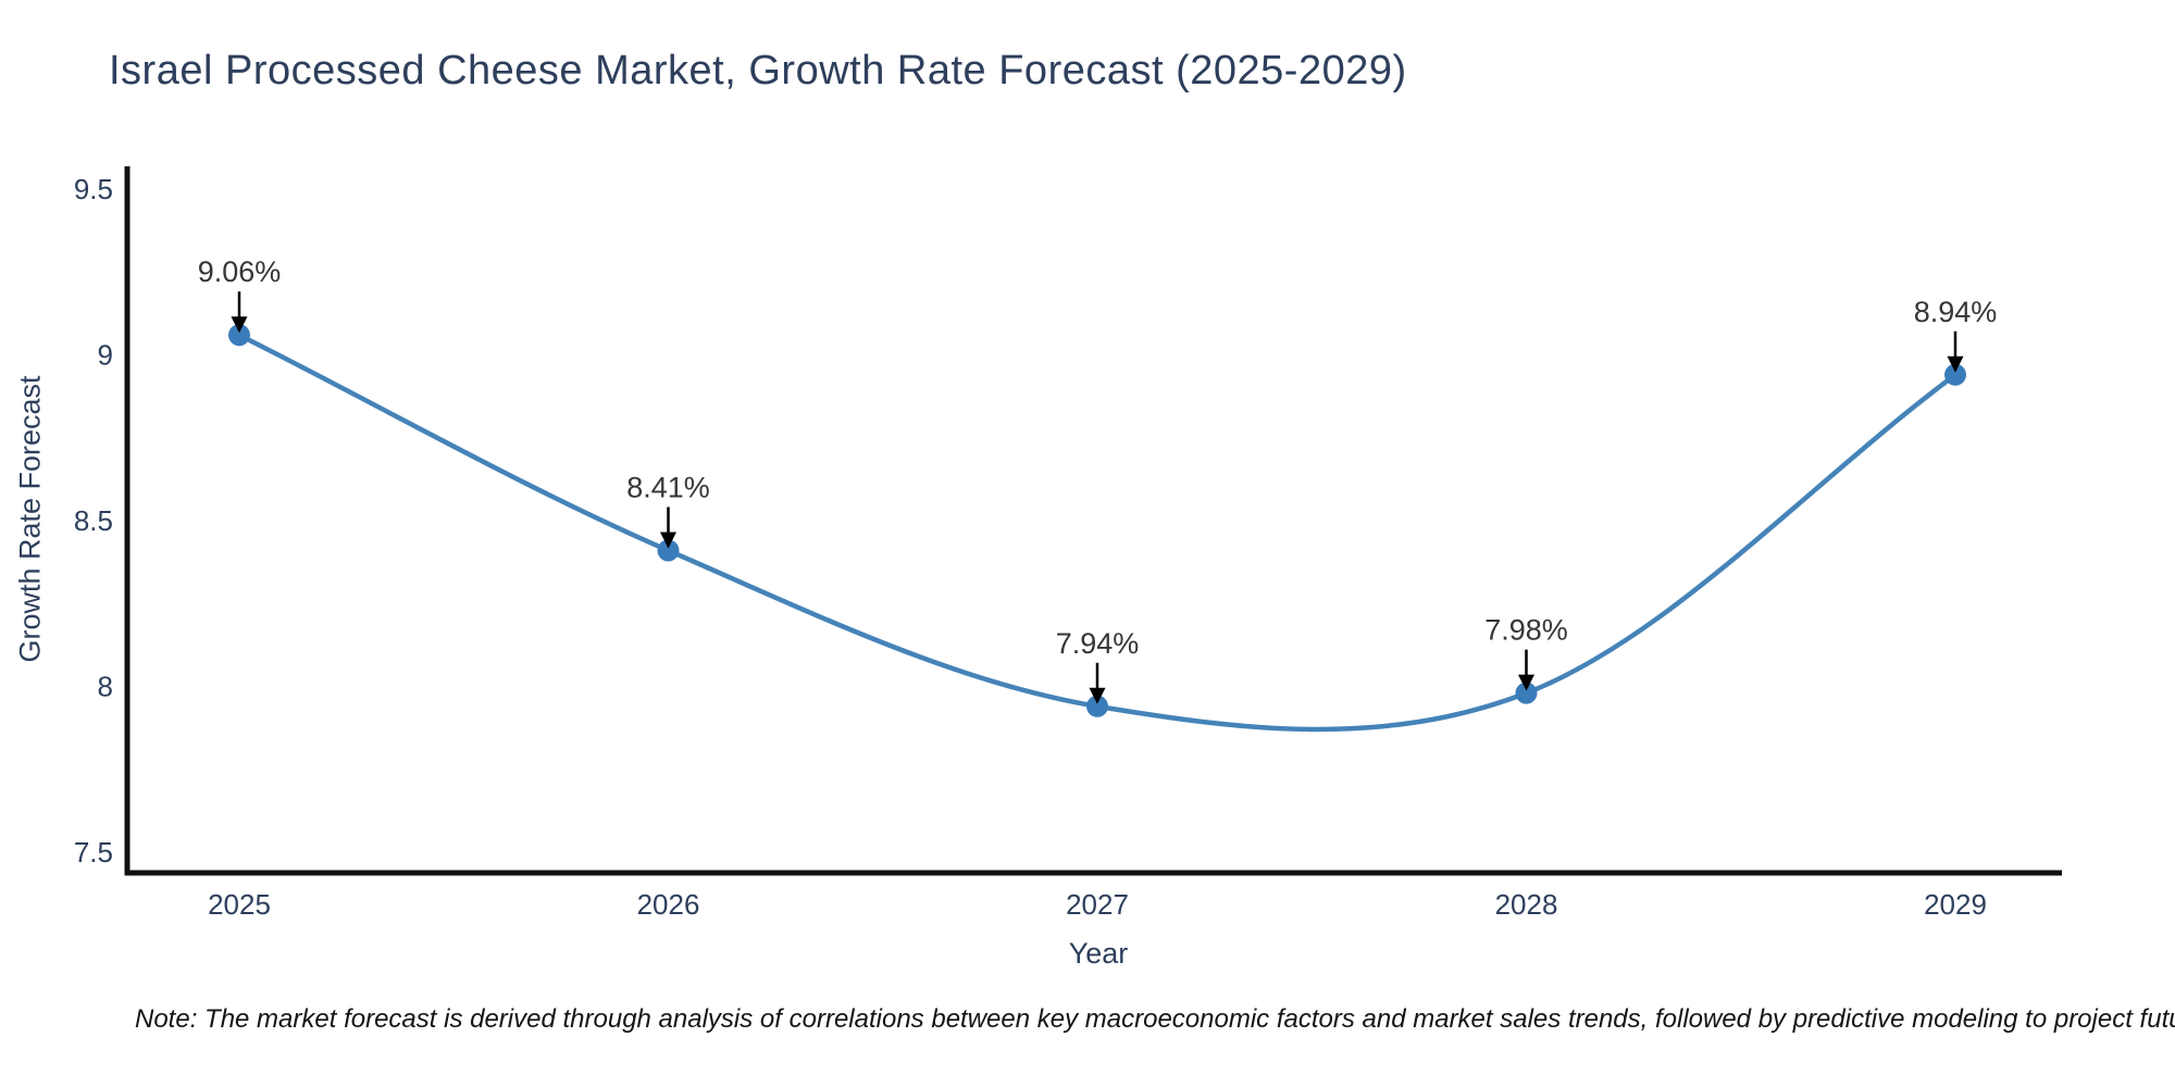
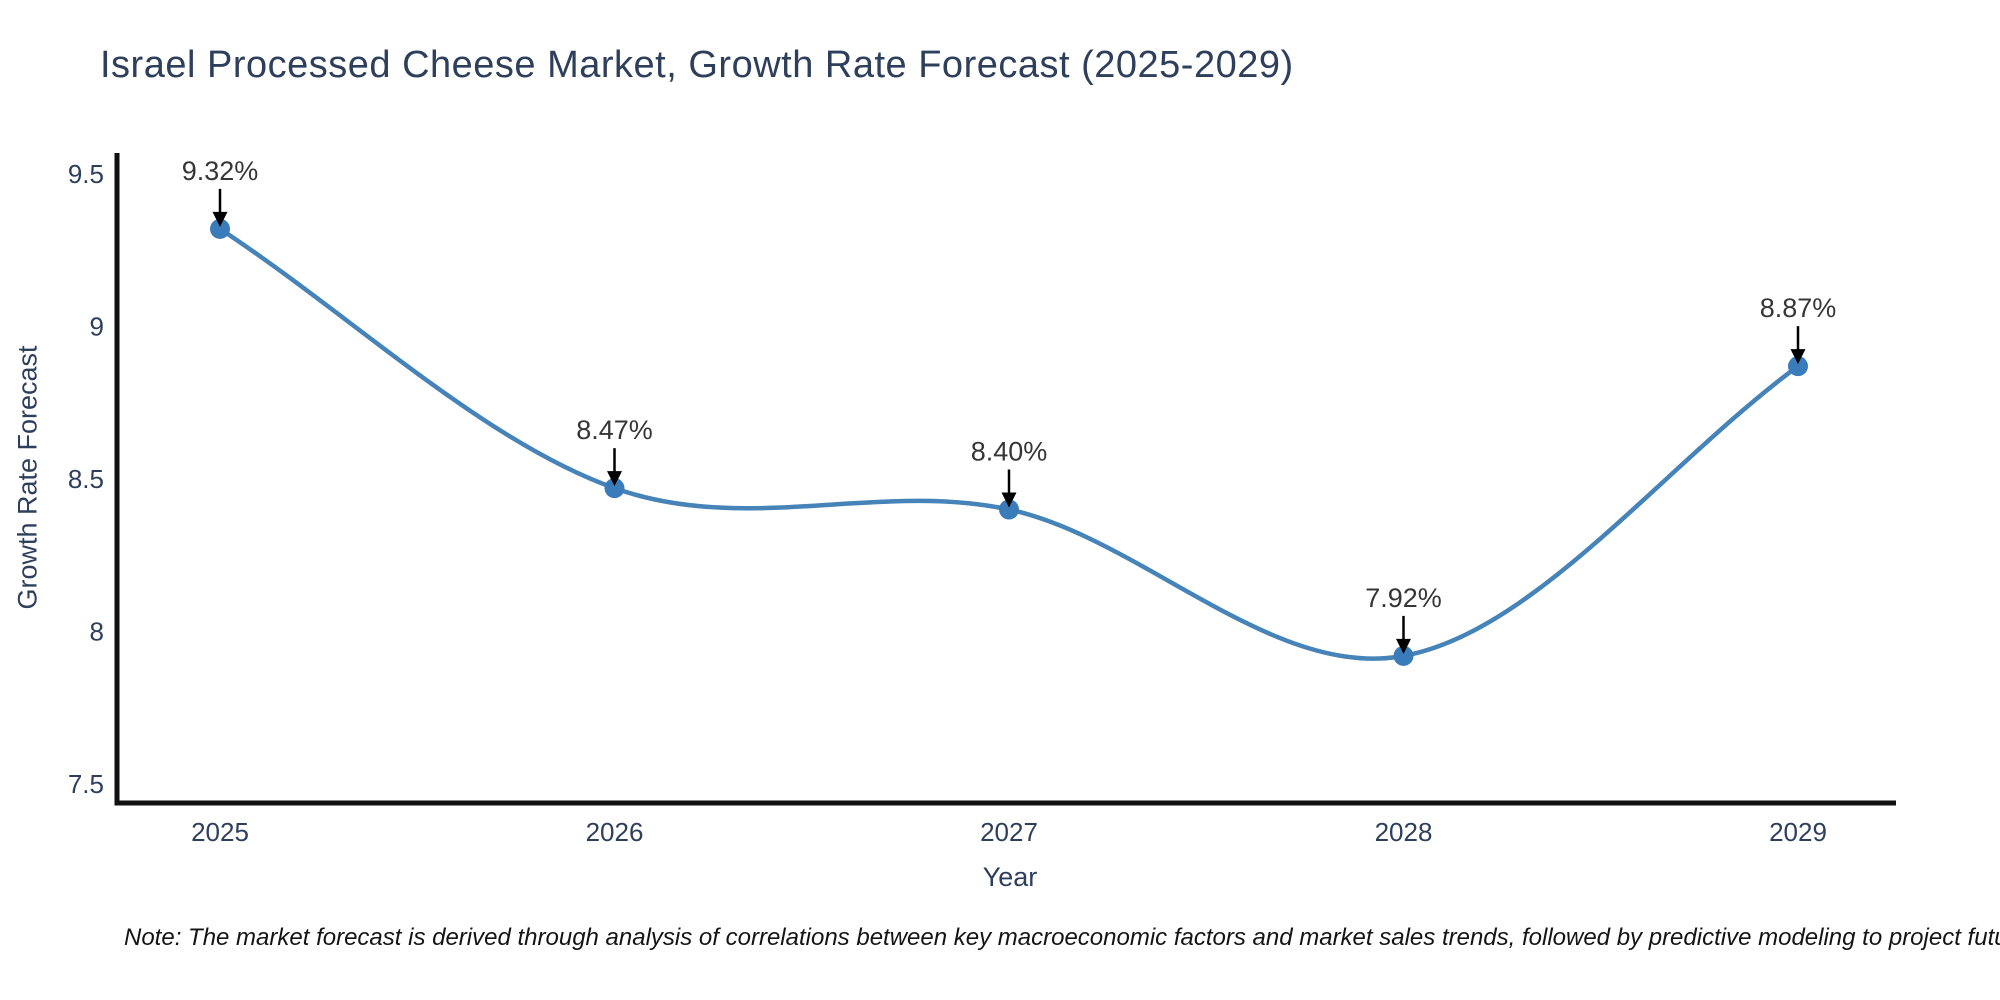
2025: 9.06% -> 9.32%
2026: 8.41% -> 8.47%
2027: 7.94% -> 8.40%
2028: 7.98% -> 7.92%
2029: 8.94% -> 8.87%
